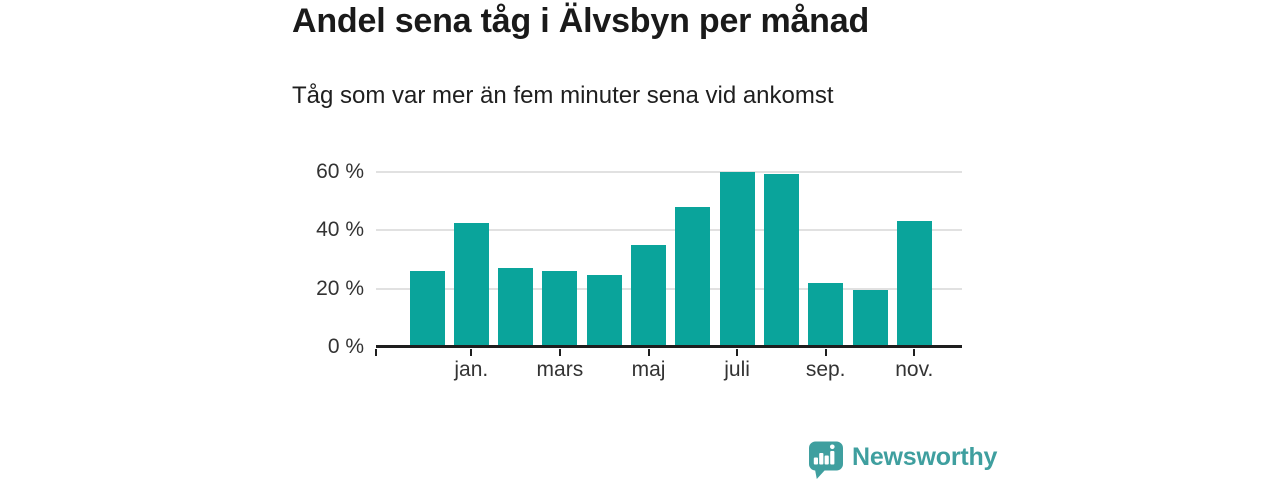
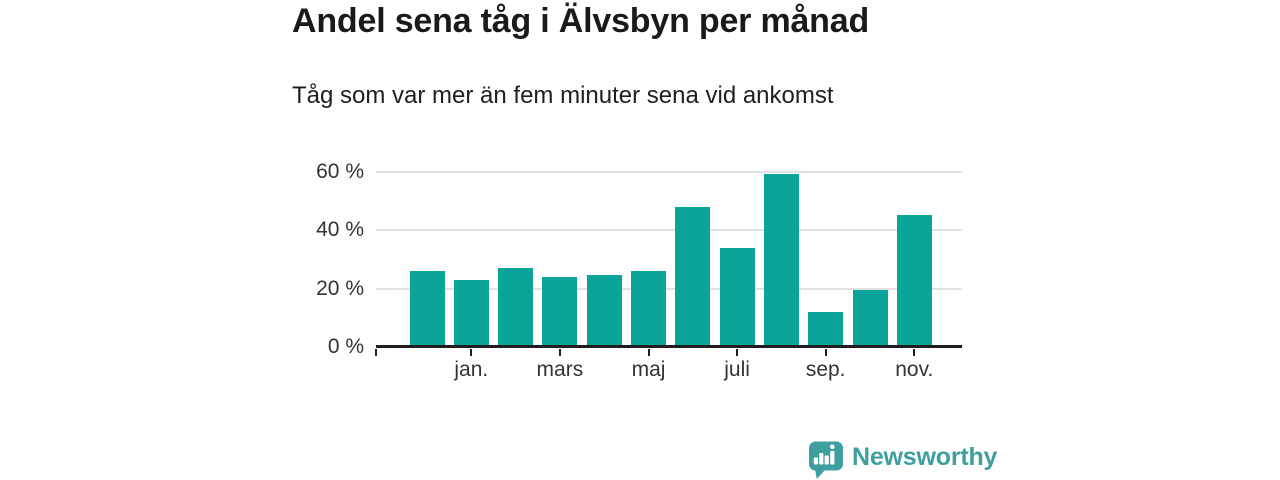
jan.: 42% -> 23%
mars: 26% -> 24%
maj: 35% -> 26%
juli: 60% -> 34%
sep.: 22% -> 12%
nov.: 43% -> 45%
